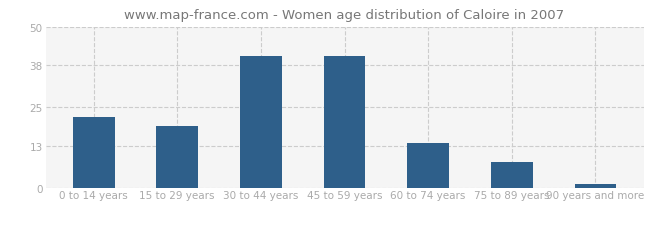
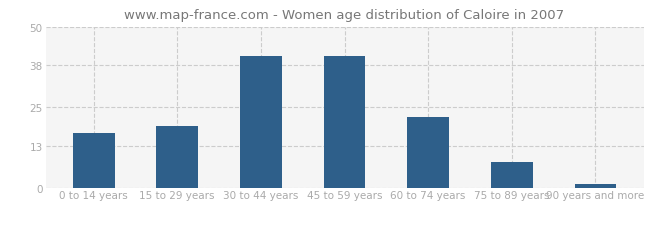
0 to 14 years: 22 -> 17
60 to 74 years: 14 -> 22
